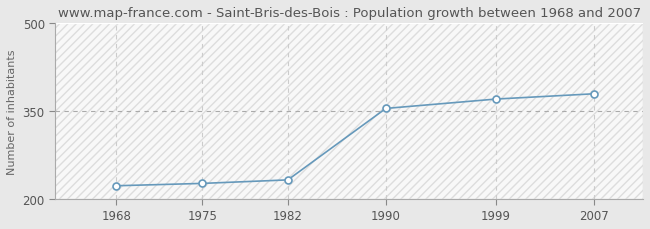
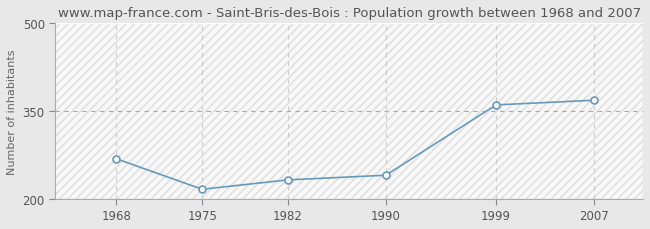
1968: 222 -> 268
1975: 226 -> 216
1990: 354 -> 240
1999: 370 -> 360
2007: 379 -> 368
